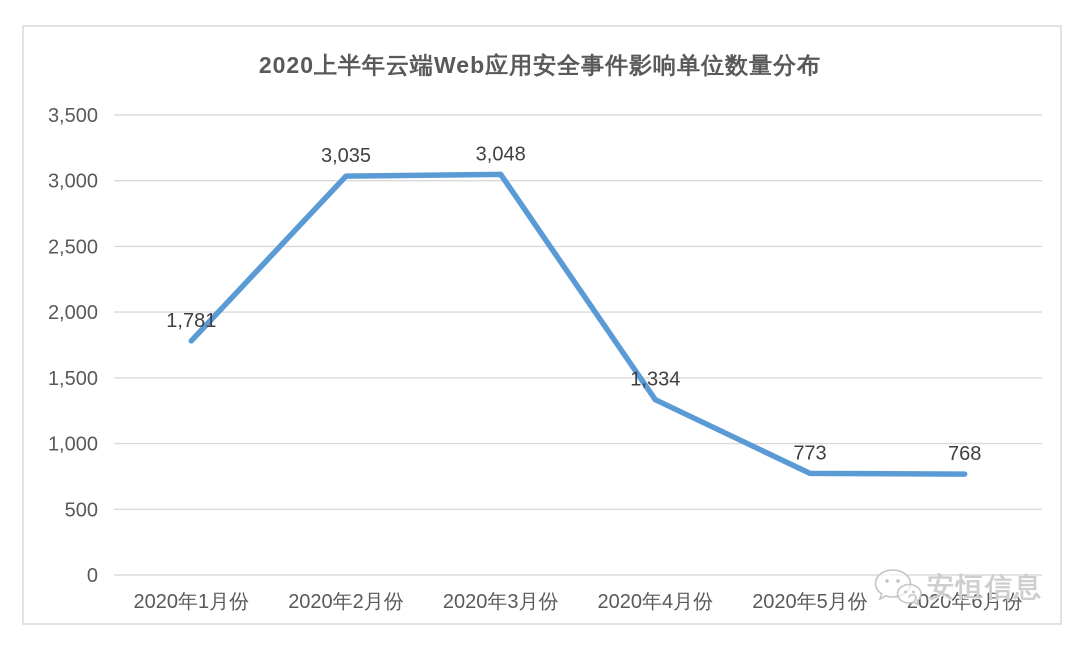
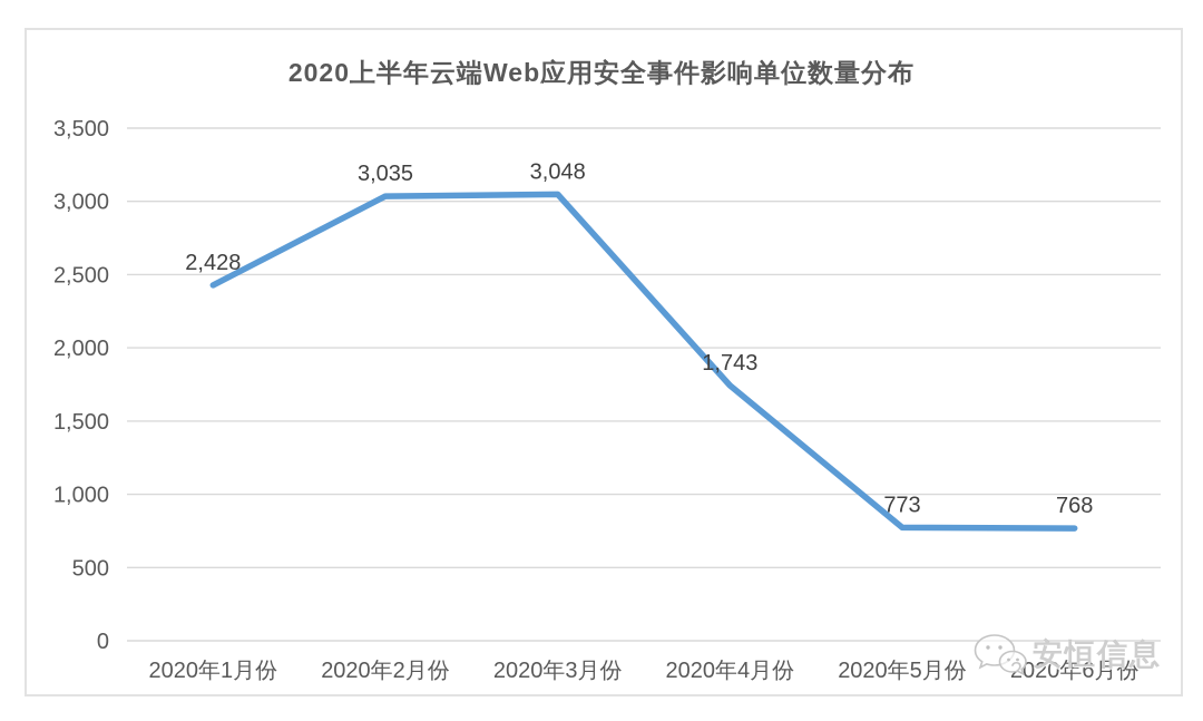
2020年1月份: 1,781 -> 2,428
2020年4月份: 1,334 -> 1,743
